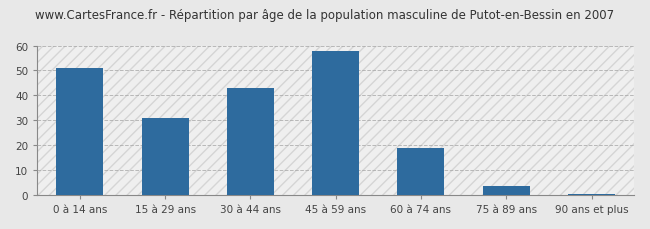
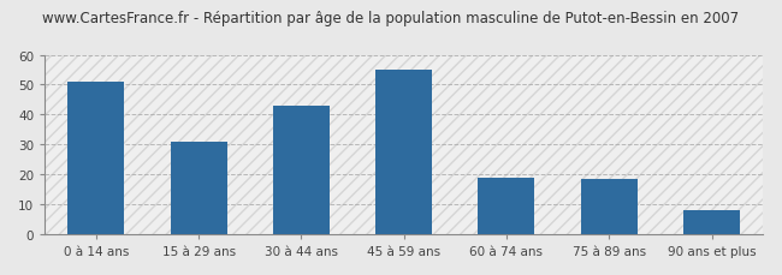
45 à 59 ans: 58.0 -> 55.0
75 à 89 ans: 3.5 -> 18.5
90 ans et plus: 0.5 -> 8.0
